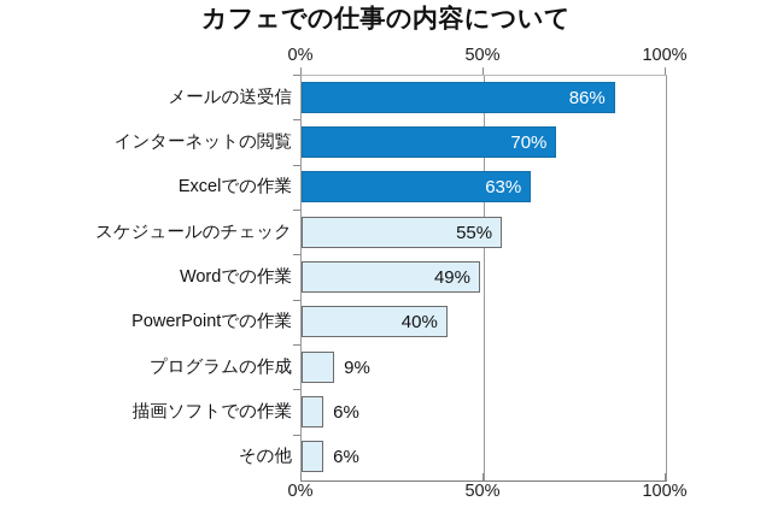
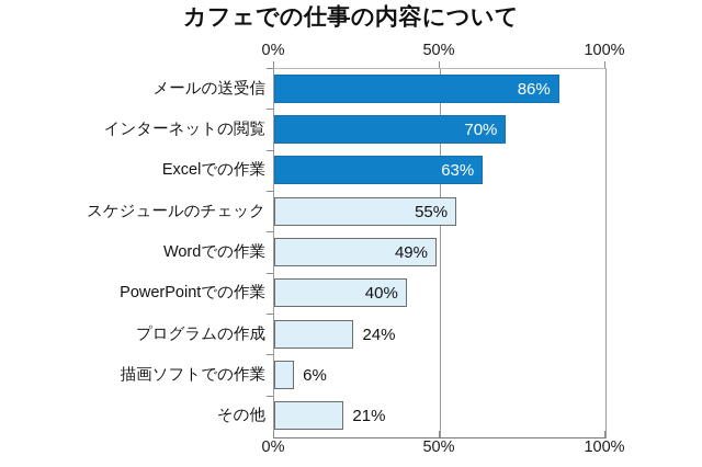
プログラムの作成: 9% -> 24%
その他: 6% -> 21%
